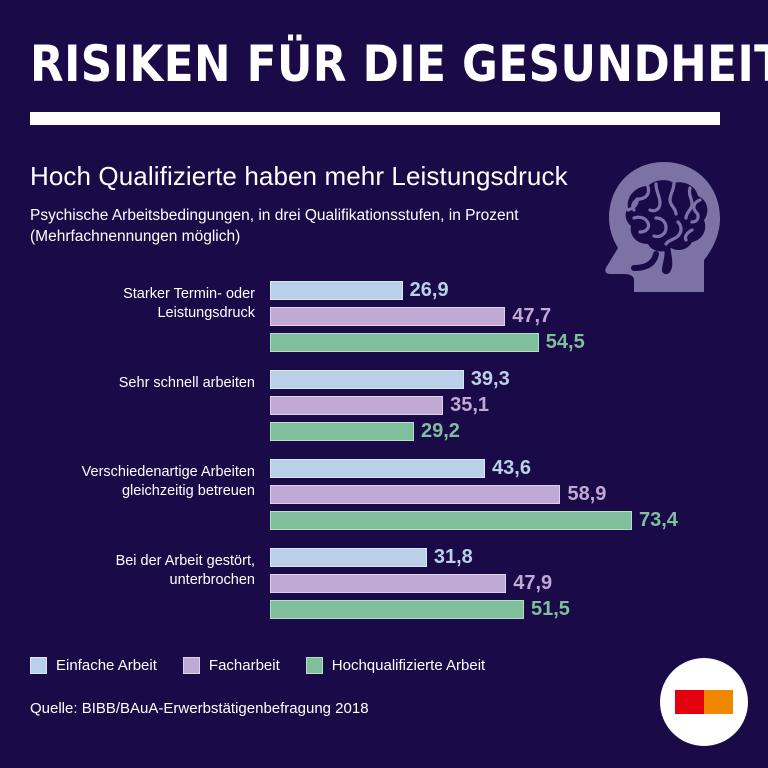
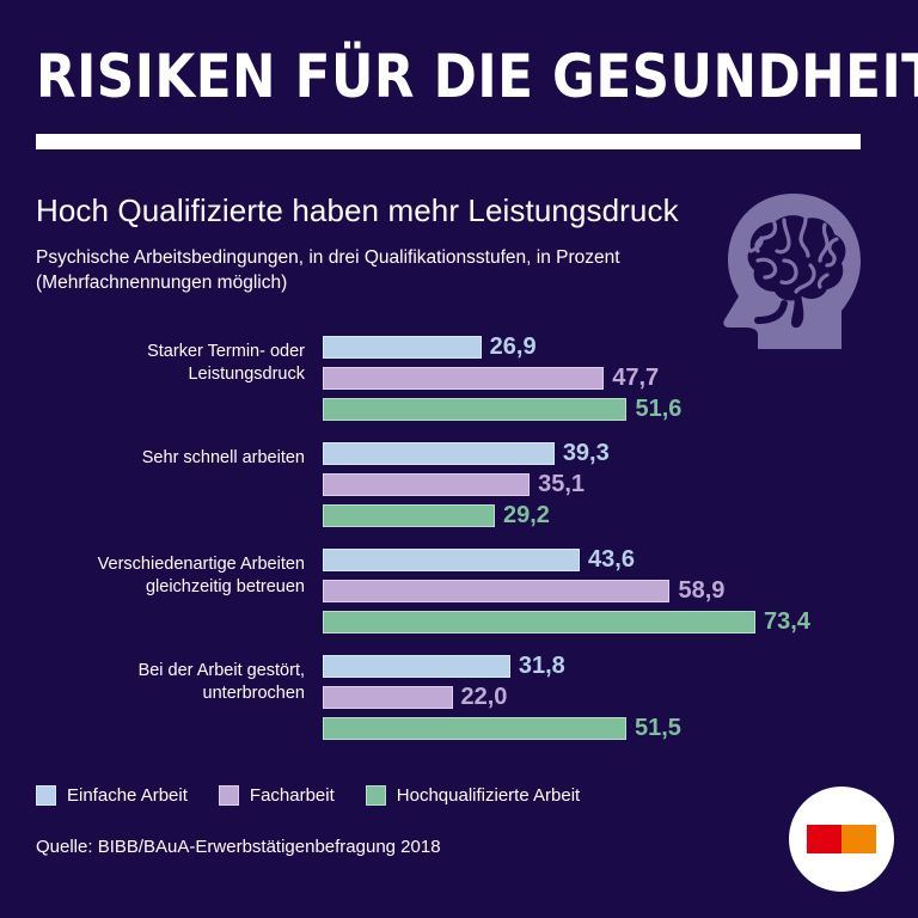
Hochqualifizierte Arbeit/Starker Termin- oder Leistungsdruck: 54,5 -> 51,6
Facharbeit/Bei der Arbeit gestört, unterbrochen: 47,9 -> 22,0
